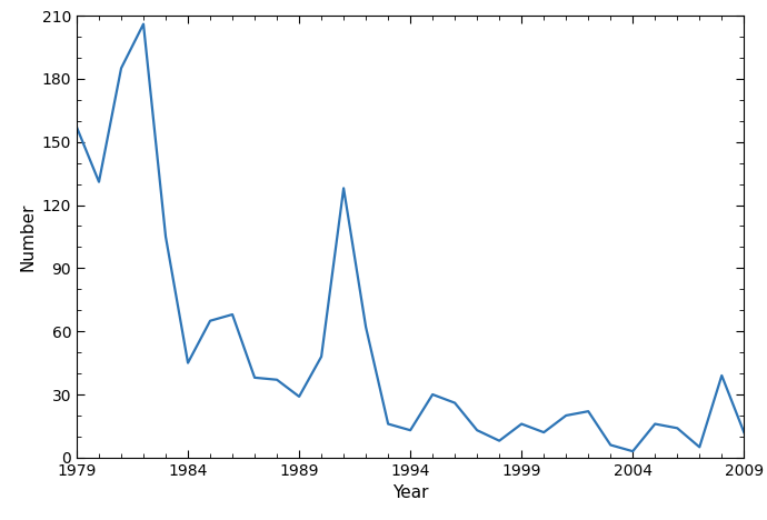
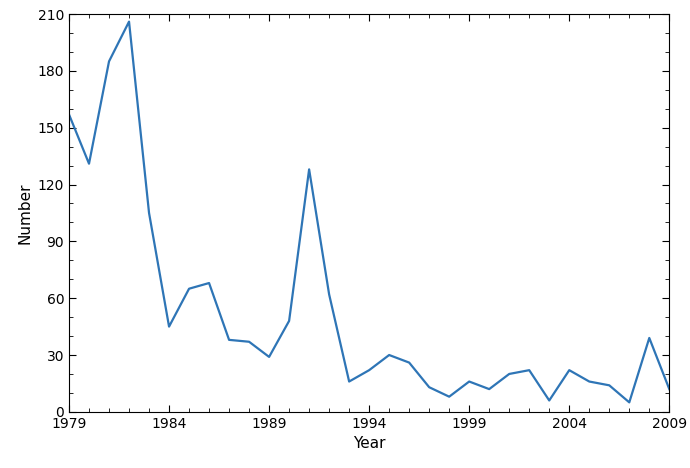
1994: 13 -> 22
2004: 3 -> 22
